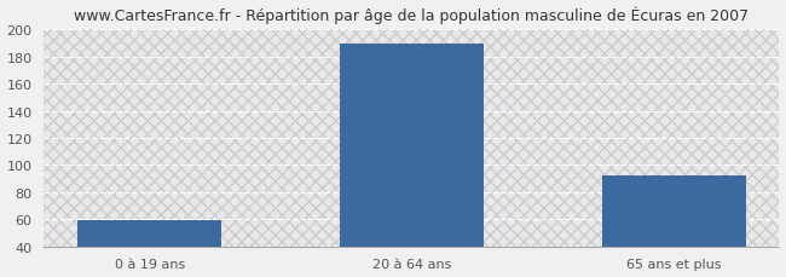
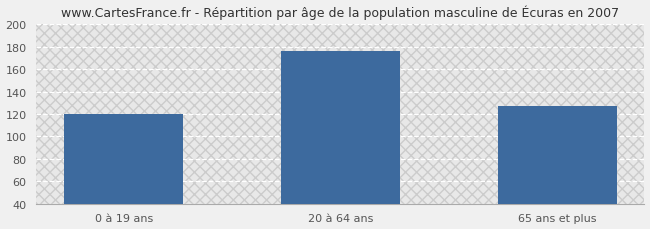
0 à 19 ans: 59 -> 120
20 à 64 ans: 190 -> 176
65 ans et plus: 92 -> 127
